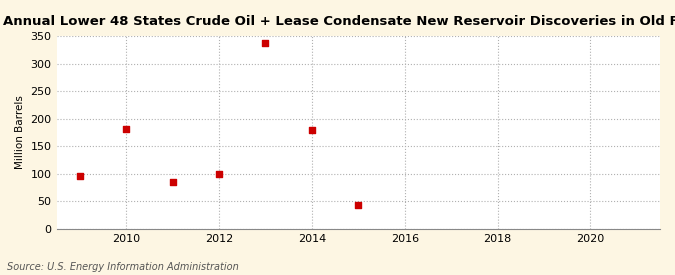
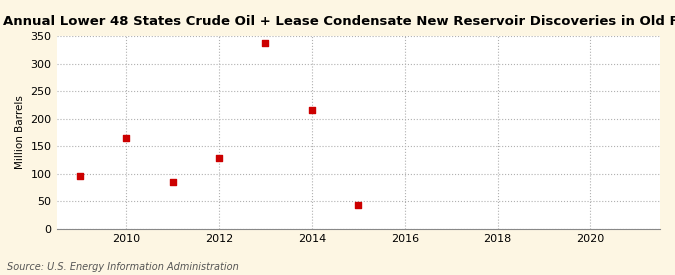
2010: 182 -> 165
2012: 100 -> 128
2014: 180 -> 215
